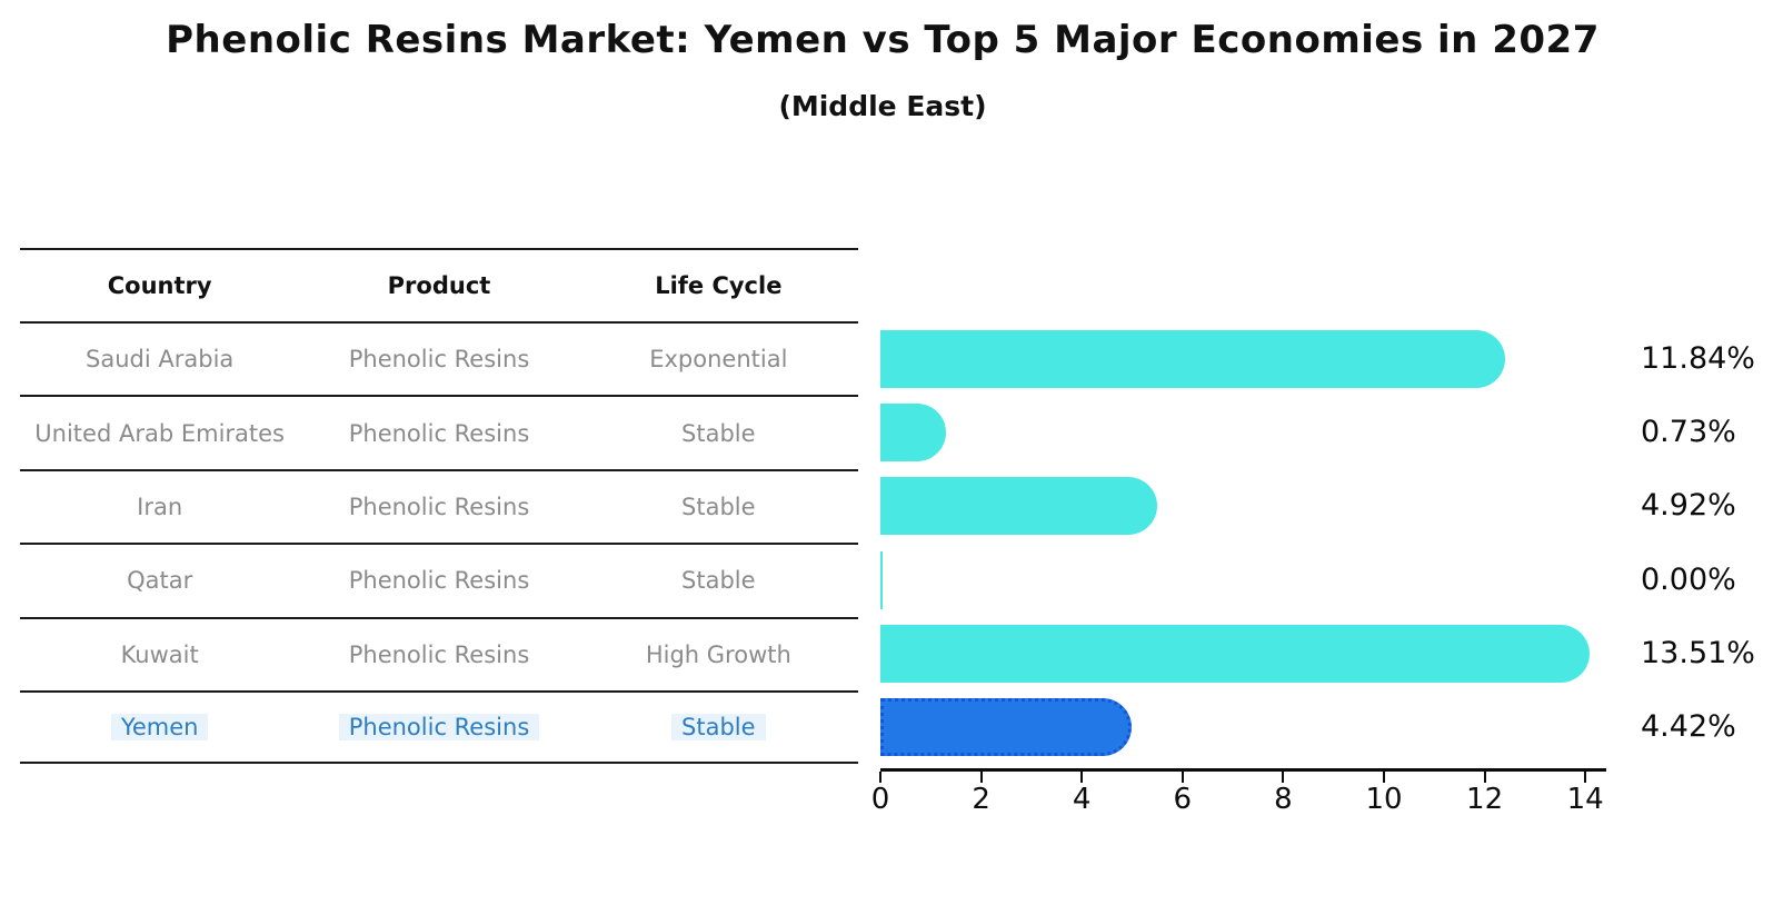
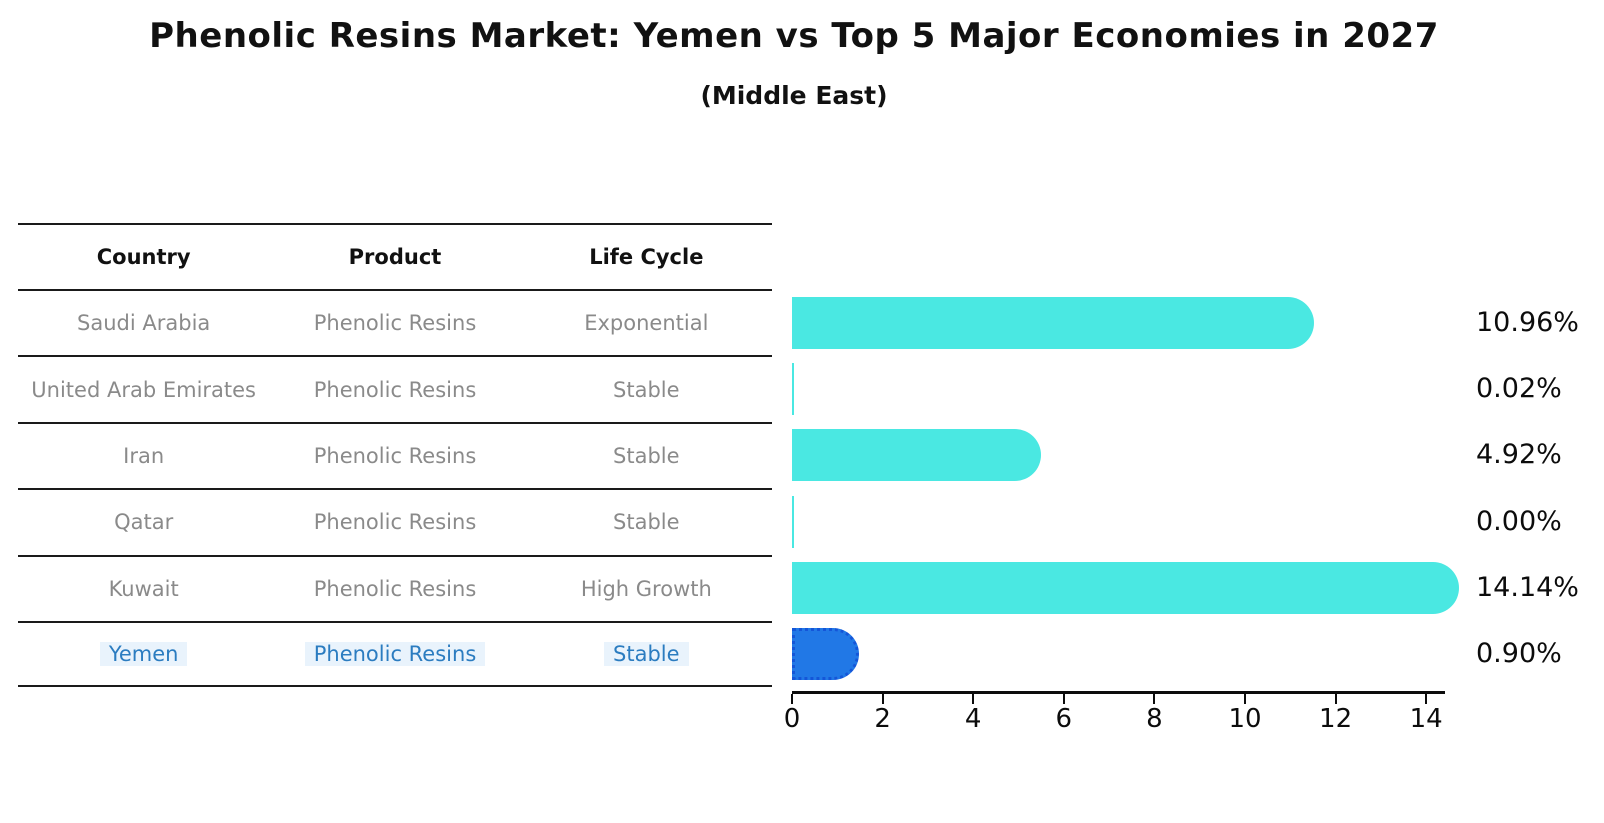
Saudi Arabia: 11.84% -> 10.96%
United Arab Emirates: 0.73% -> 0.02%
Kuwait: 13.51% -> 14.14%
Yemen: 4.42% -> 0.90%
